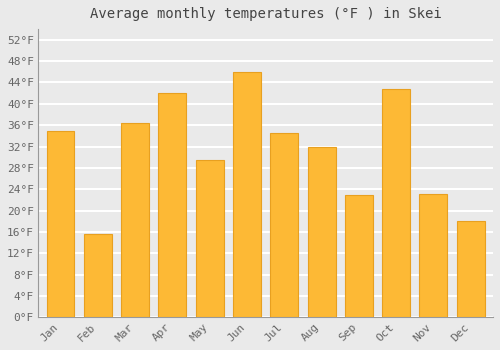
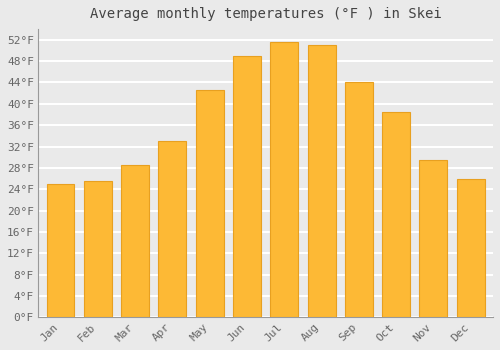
Jan: 35.0°F -> 25.0°F
Feb: 15.6°F -> 25.5°F
Mar: 36.4°F -> 28.5°F
Apr: 42.0°F -> 33.0°F
May: 29.4°F -> 42.5°F
Jun: 46.0°F -> 49.0°F
Jul: 34.6°F -> 51.5°F
Aug: 32.0°F -> 51.0°F
Sep: 23.0°F -> 44.0°F
Oct: 42.8°F -> 38.5°F
Nov: 23.2°F -> 29.5°F
Dec: 18.0°F -> 26.0°F
